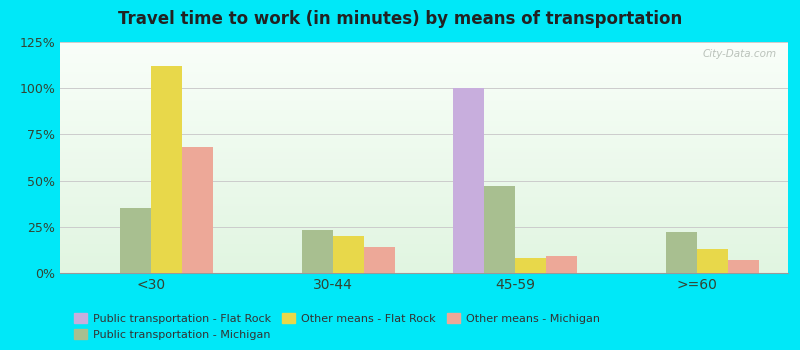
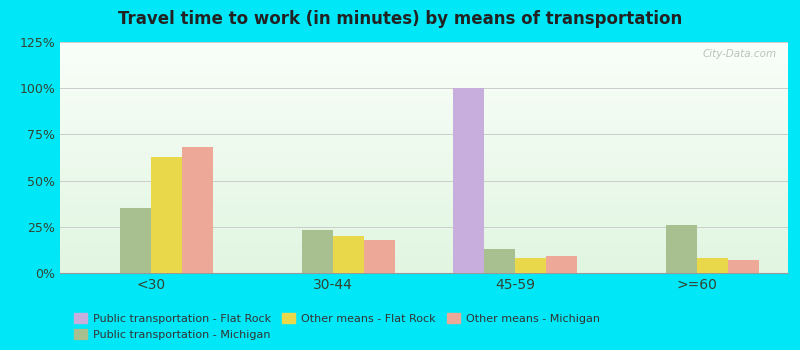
Other means - Flat Rock/<30: 112% -> 63%
Other means - Michigan/30-44: 14% -> 18%
Public transportation - Michigan/45-59: 47% -> 13%
Public transportation - Michigan/>=60: 22% -> 26%
Other means - Flat Rock/>=60: 13% -> 8%
